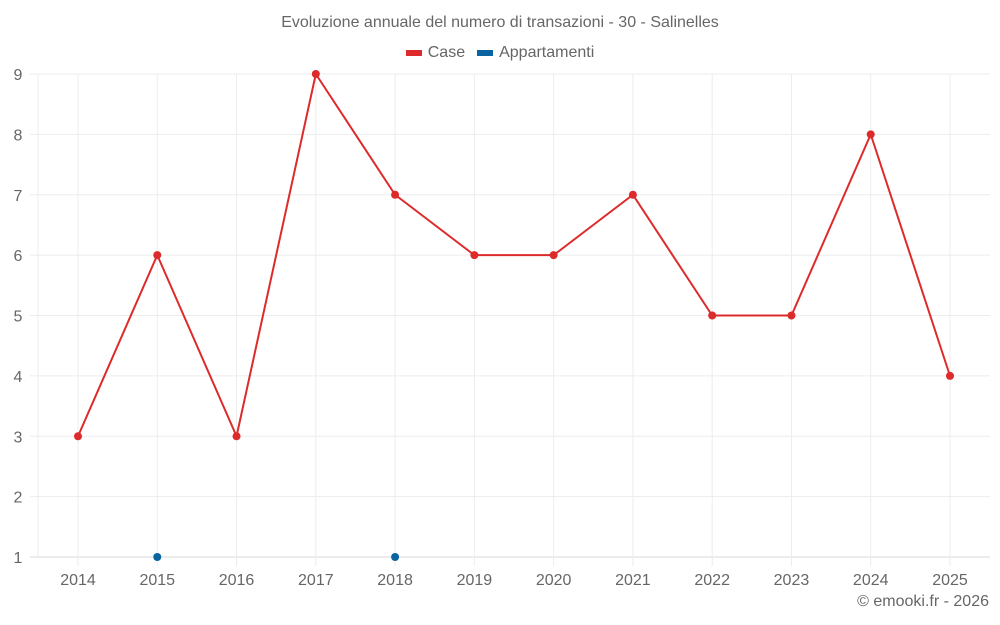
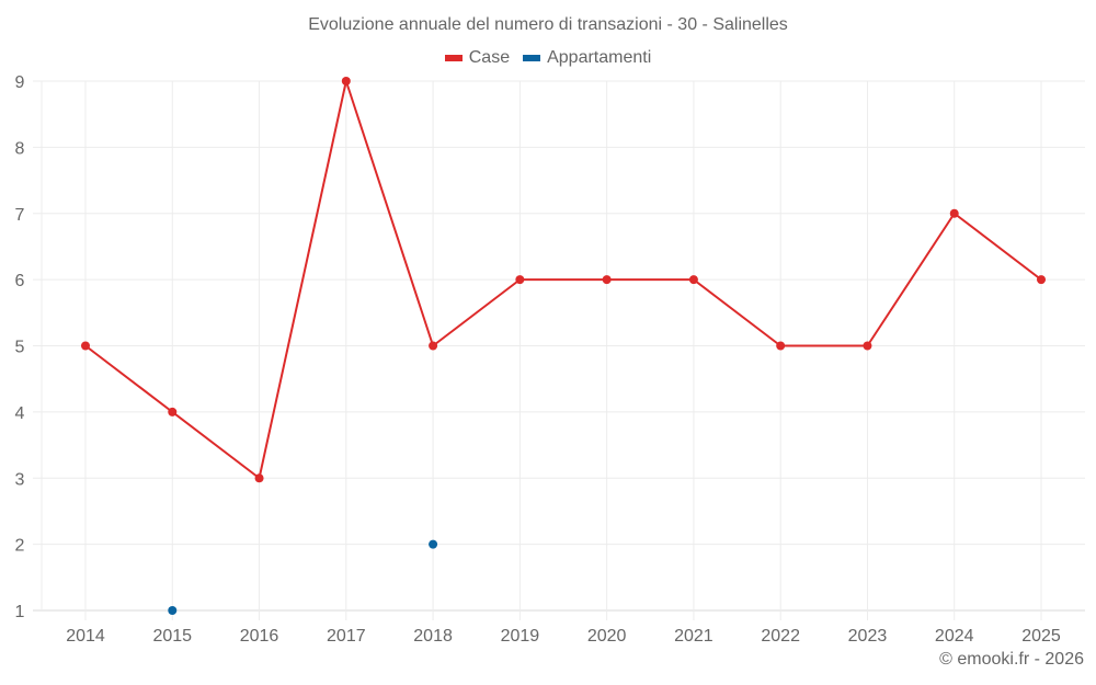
Case/2014: 3 -> 5
Case/2015: 6 -> 4
Case/2018: 7 -> 5
Appartamenti/2018: 1 -> 2
Case/2021: 7 -> 6
Case/2024: 8 -> 7
Case/2025: 4 -> 6
